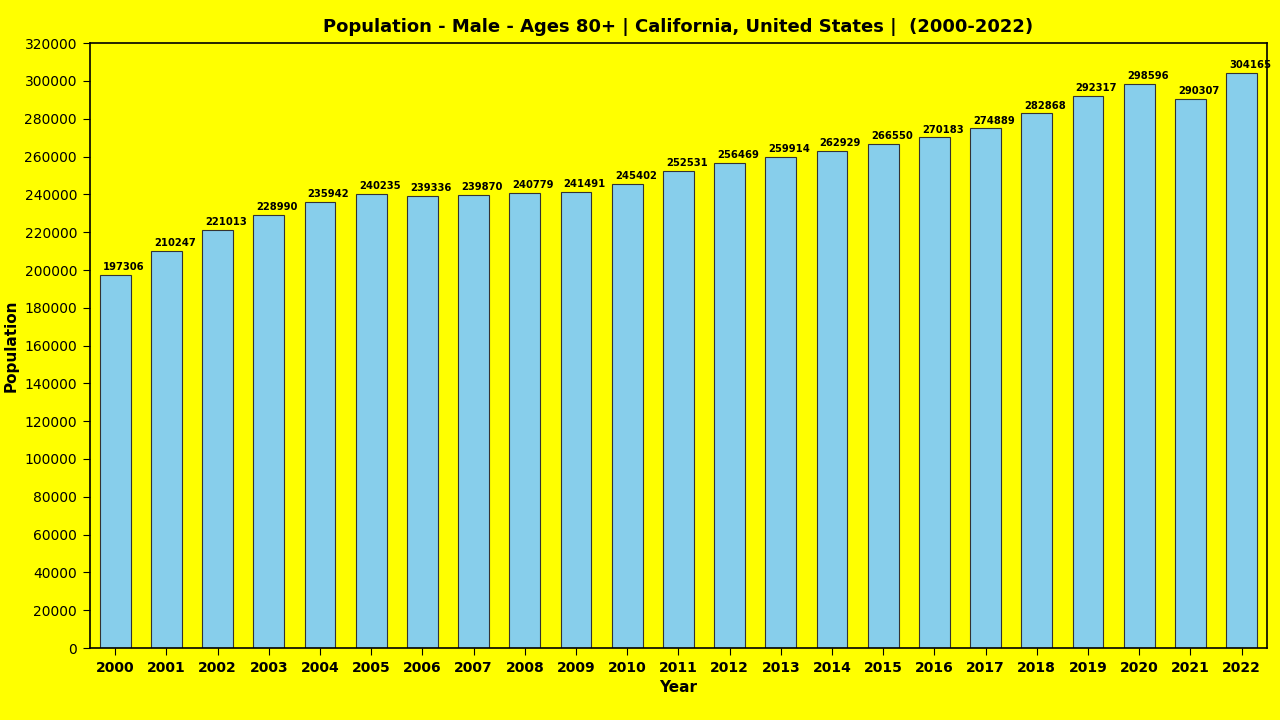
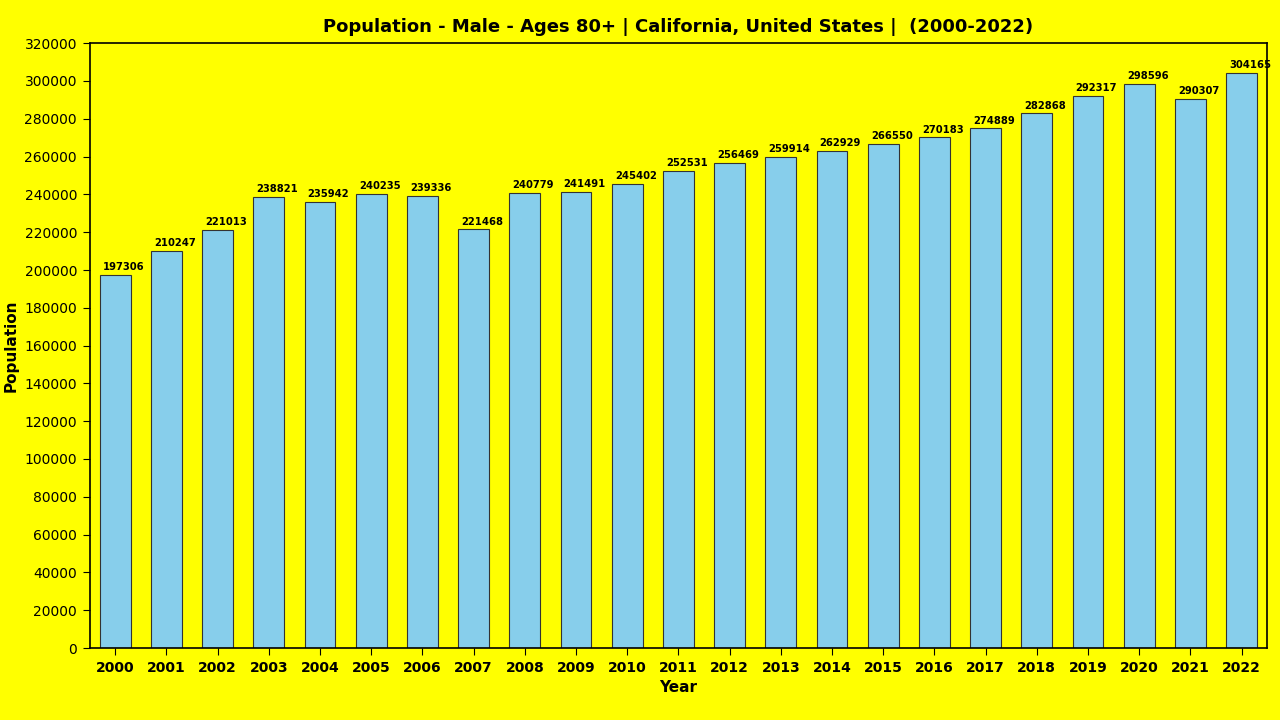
2003: 228990 -> 238821
2007: 239870 -> 221468
